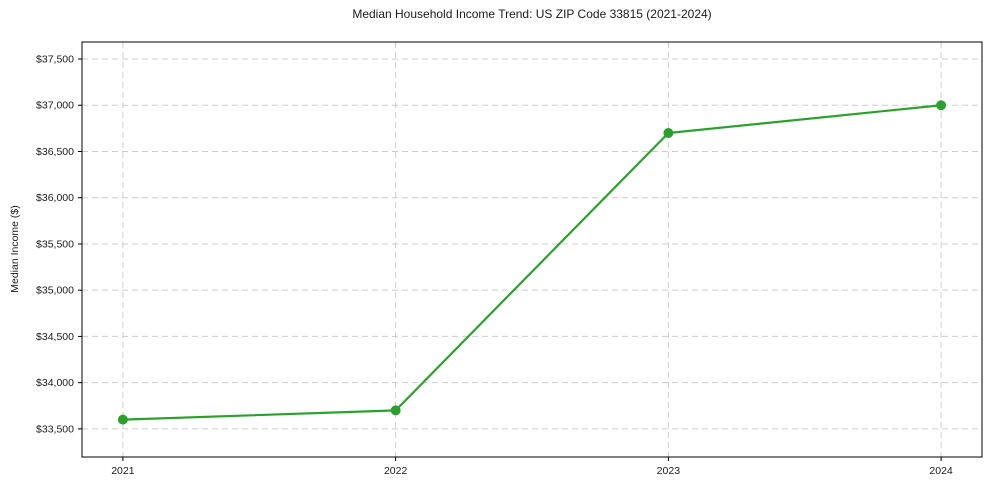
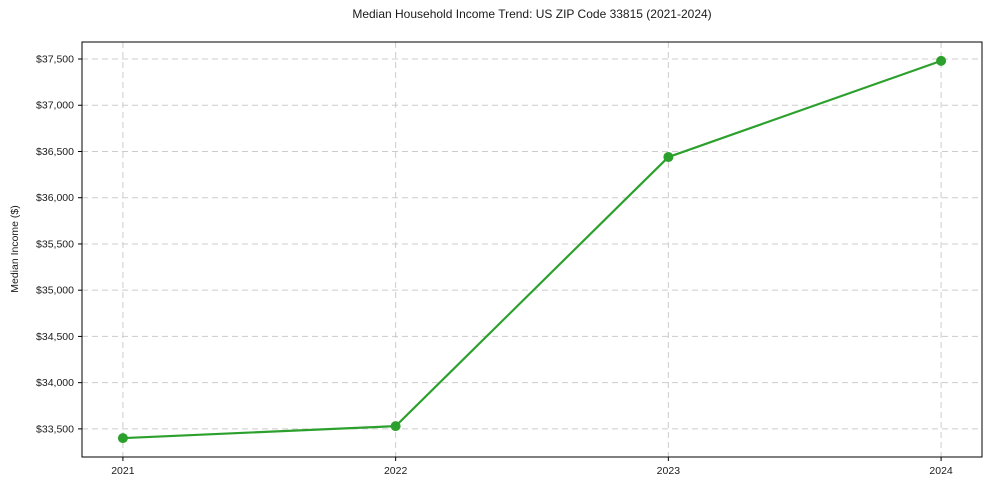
2021: $33600 -> $33400
2022: $33700 -> $33500
2023: $36700 -> $36400
2024: $37000 -> $37500
